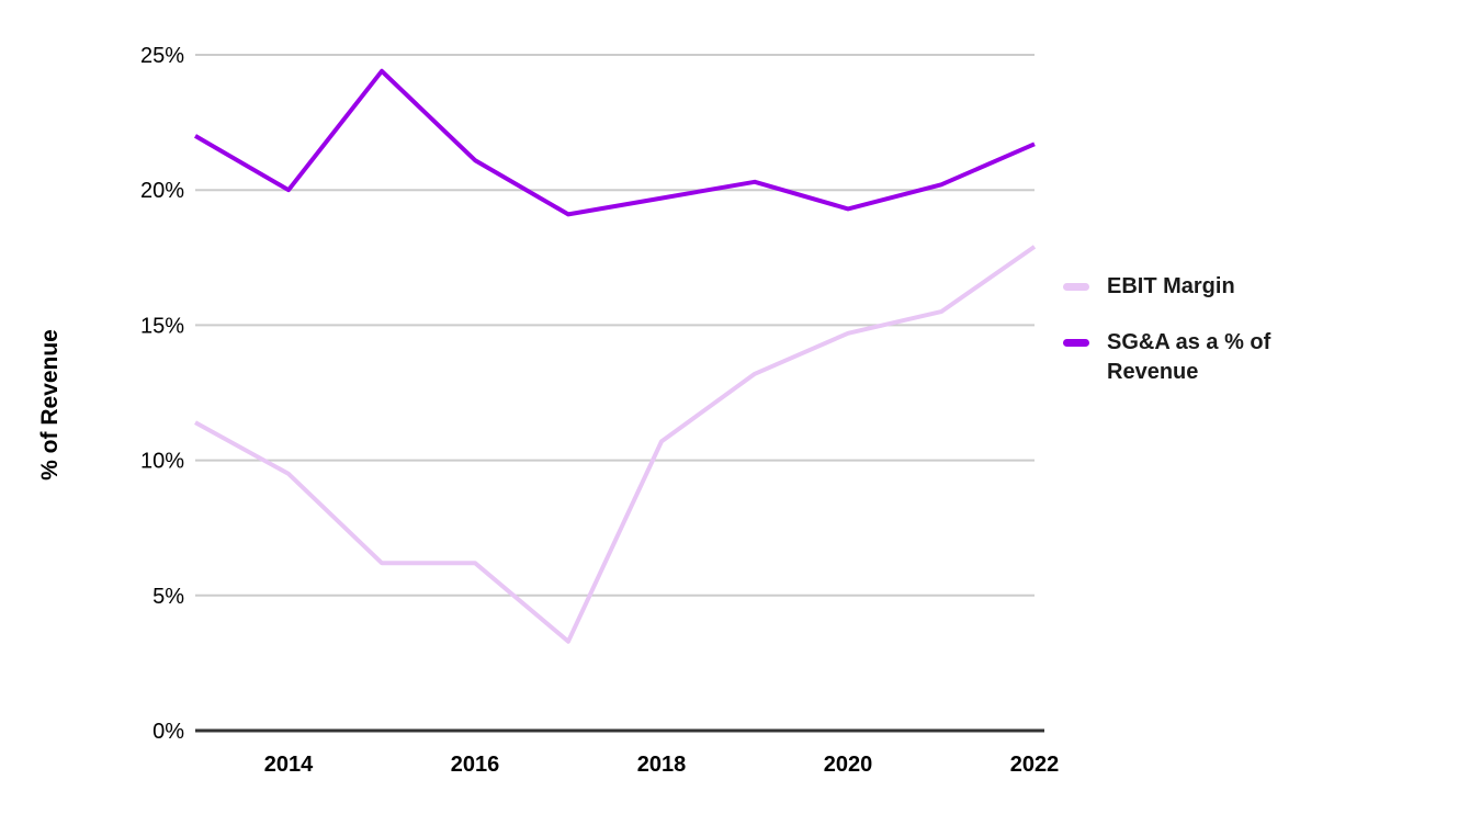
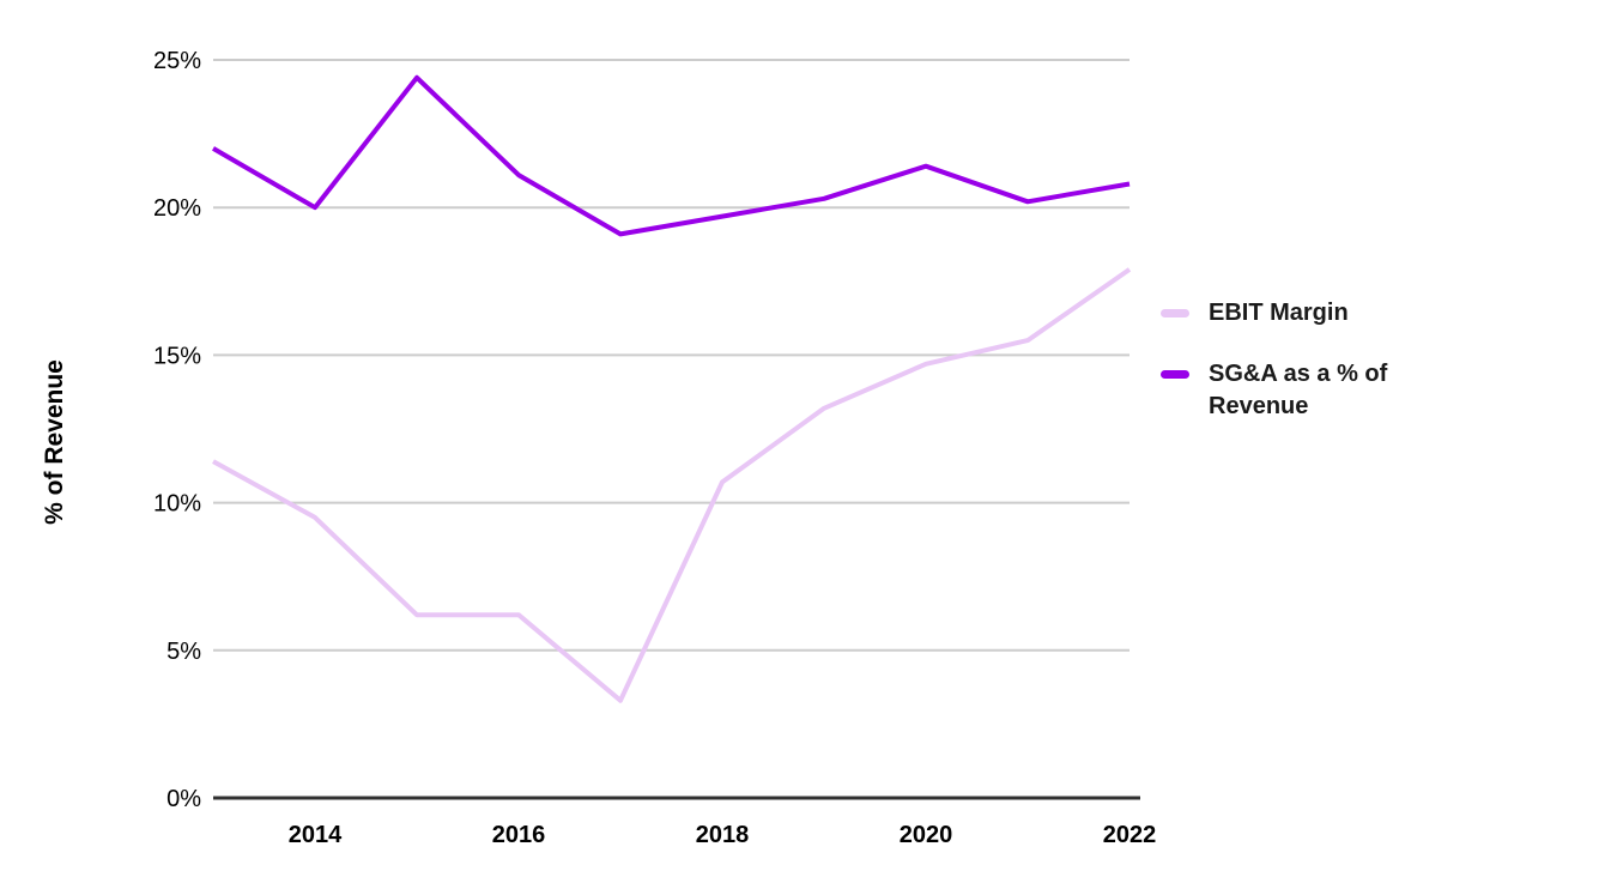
SG&A as a % of Revenue/2020: 19.3% -> 21.4%
SG&A as a % of Revenue/2022: 21.7% -> 20.8%
